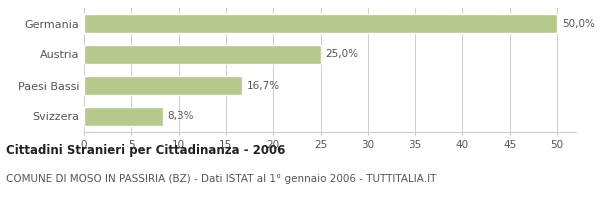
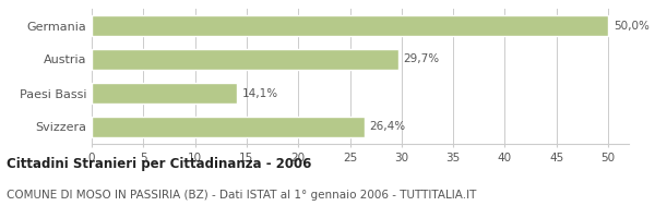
Austria: 25,0% -> 29,7%
Paesi Bassi: 16,7% -> 14,1%
Svizzera: 8,3% -> 26,4%
